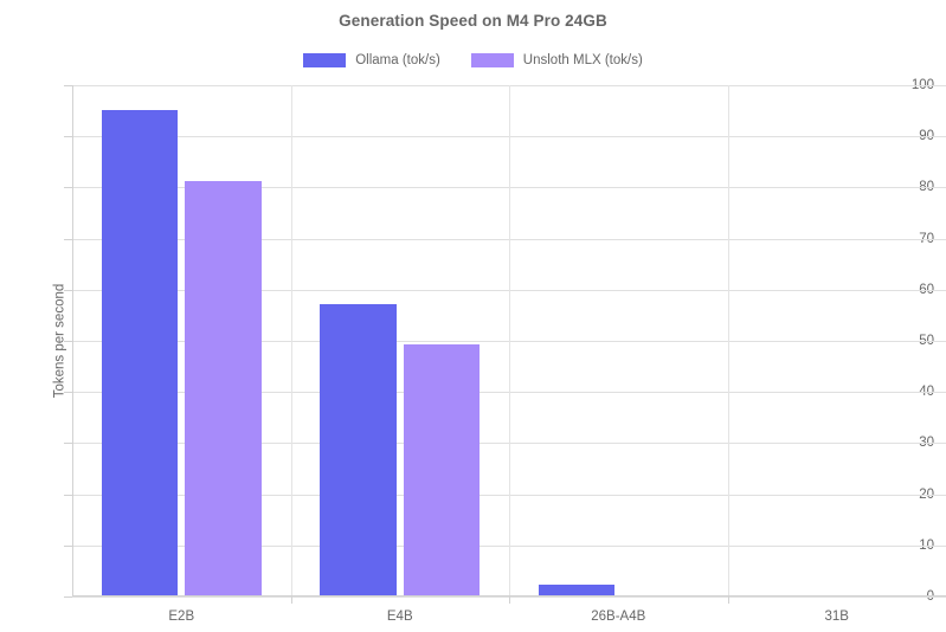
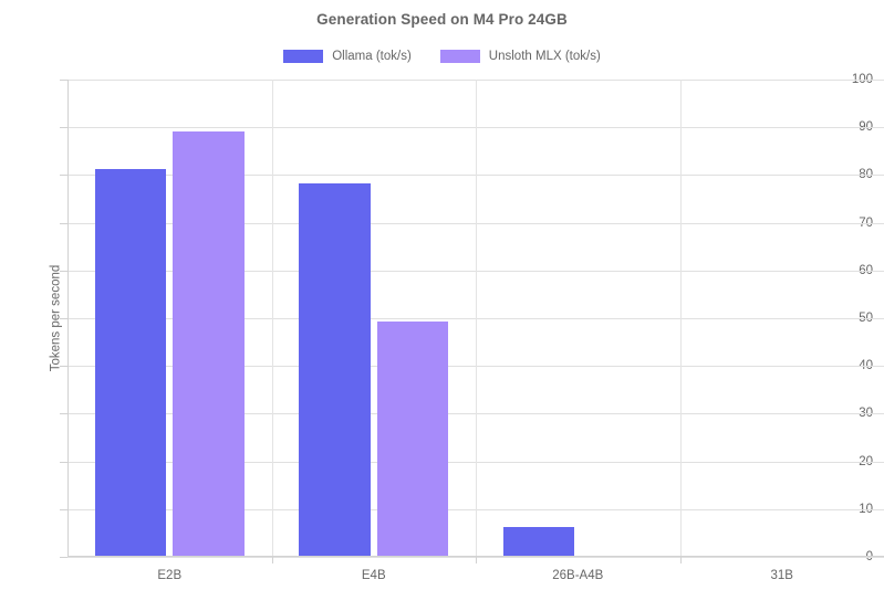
Ollama (tok/s)/E2B: 95 -> 81
Unsloth MLX (tok/s)/E2B: 81 -> 89
Ollama (tok/s)/E4B: 57 -> 78
Ollama (tok/s)/26B-A4B: 2 -> 6
